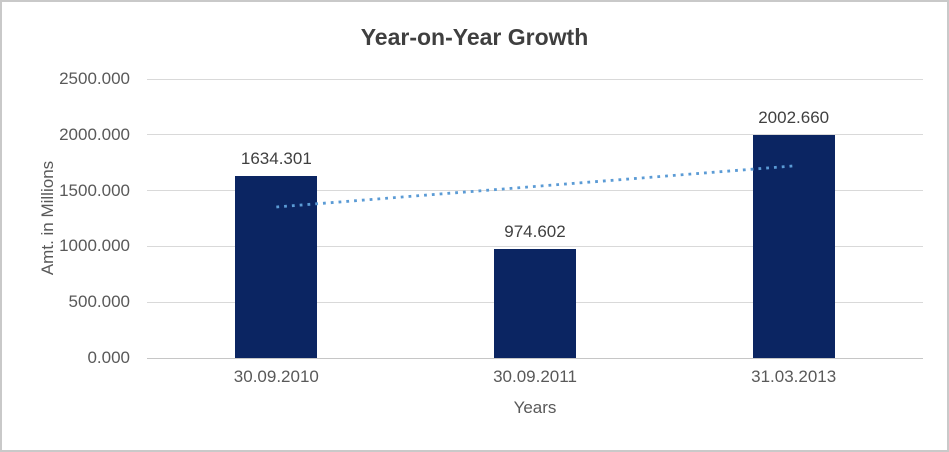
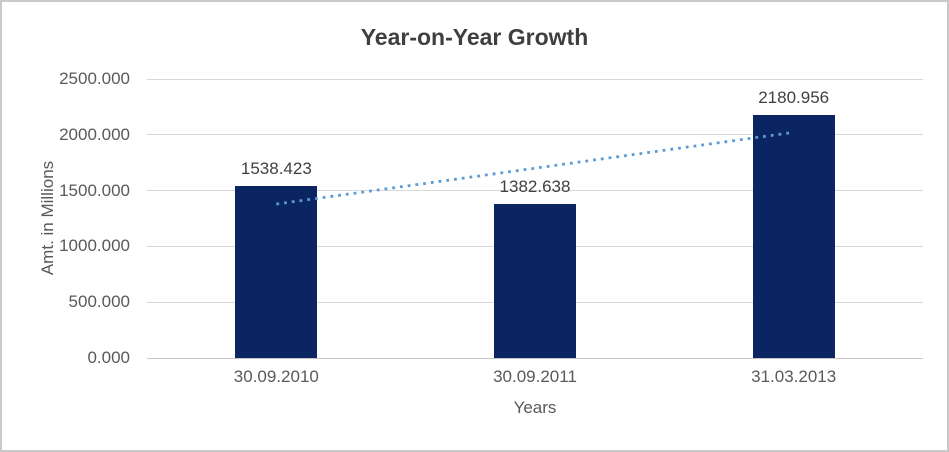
30.09.2010: 1634.301 -> 1538.423
30.09.2011: 974.602 -> 1382.638
31.03.2013: 2002.660 -> 2180.956
